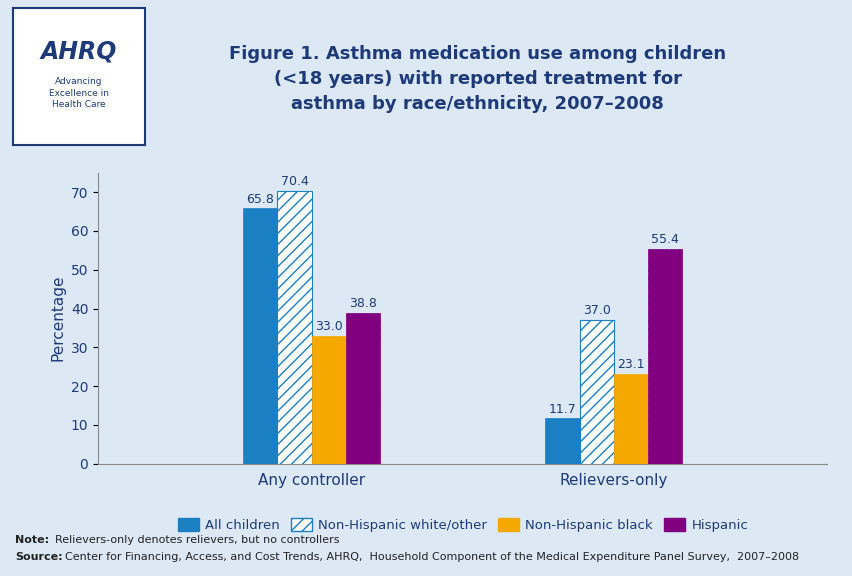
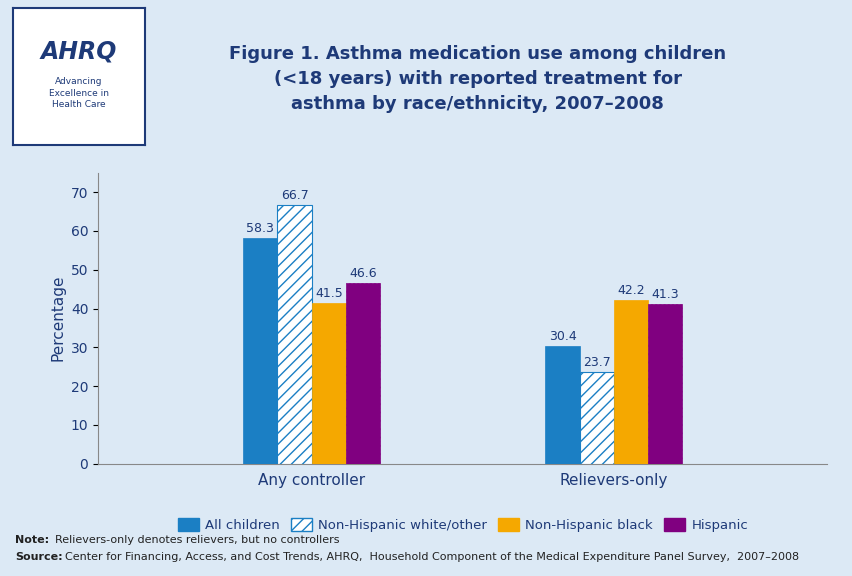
All children/Any controller: 65.8 -> 58.3
Non-Hispanic white/other/Any controller: 70.4 -> 66.7
Non-Hispanic black/Any controller: 33.0 -> 41.5
Hispanic/Any controller: 38.8 -> 46.6
All children/Relievers-only: 11.7 -> 30.4
Non-Hispanic white/other/Relievers-only: 37.0 -> 23.7
Non-Hispanic black/Relievers-only: 23.1 -> 42.2
Hispanic/Relievers-only: 55.4 -> 41.3
